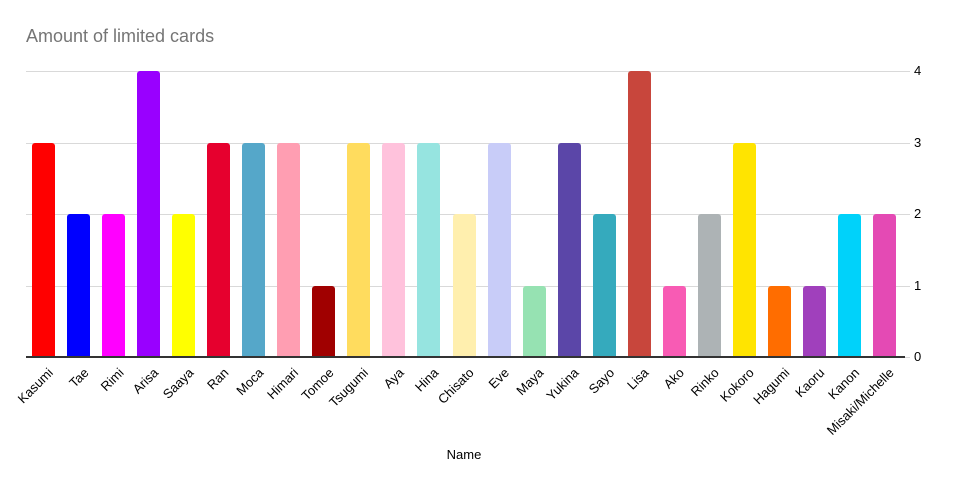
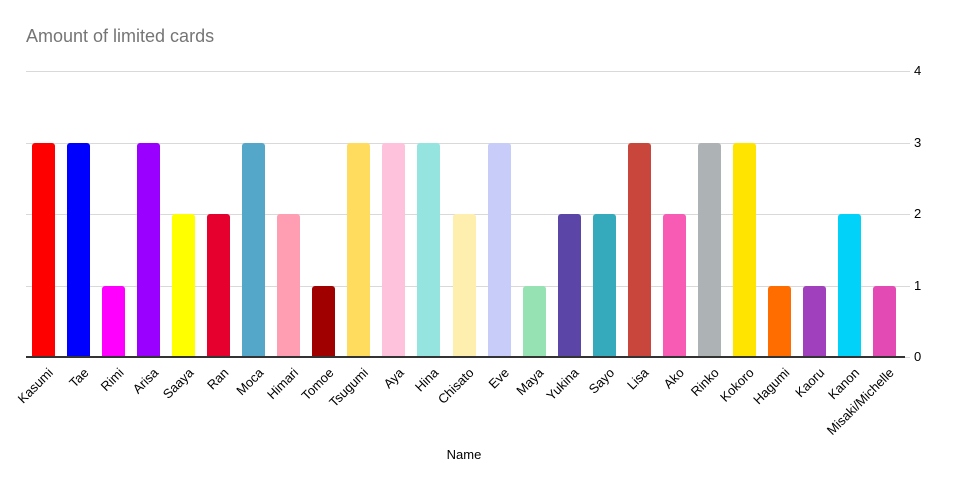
Tae: 2 -> 3
Rimi: 2 -> 1
Arisa: 4 -> 3
Ran: 3 -> 2
Himari: 3 -> 2
Yukina: 3 -> 2
Lisa: 4 -> 3
Ako: 1 -> 2
Rinko: 2 -> 3
Misaki/Michelle: 2 -> 1
